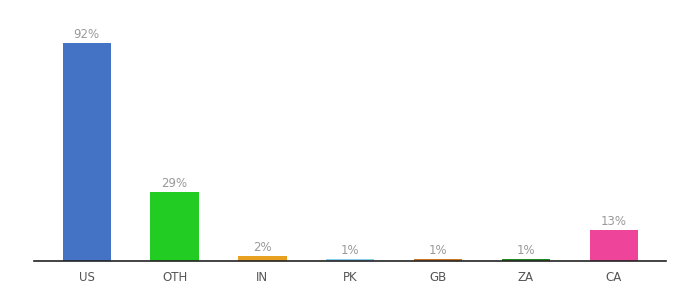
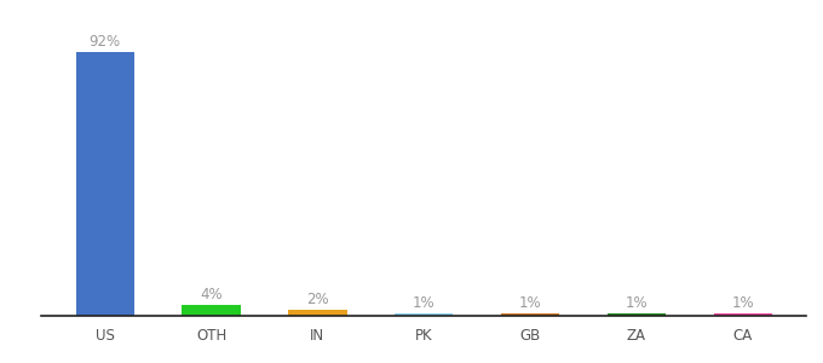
OTH: 29% -> 4%
CA: 13% -> 1%
